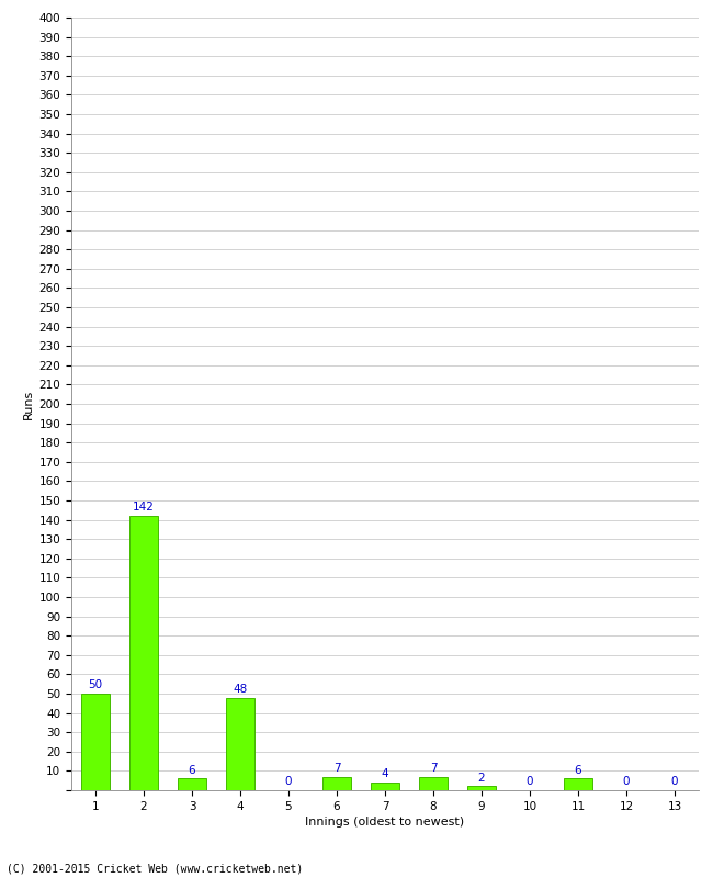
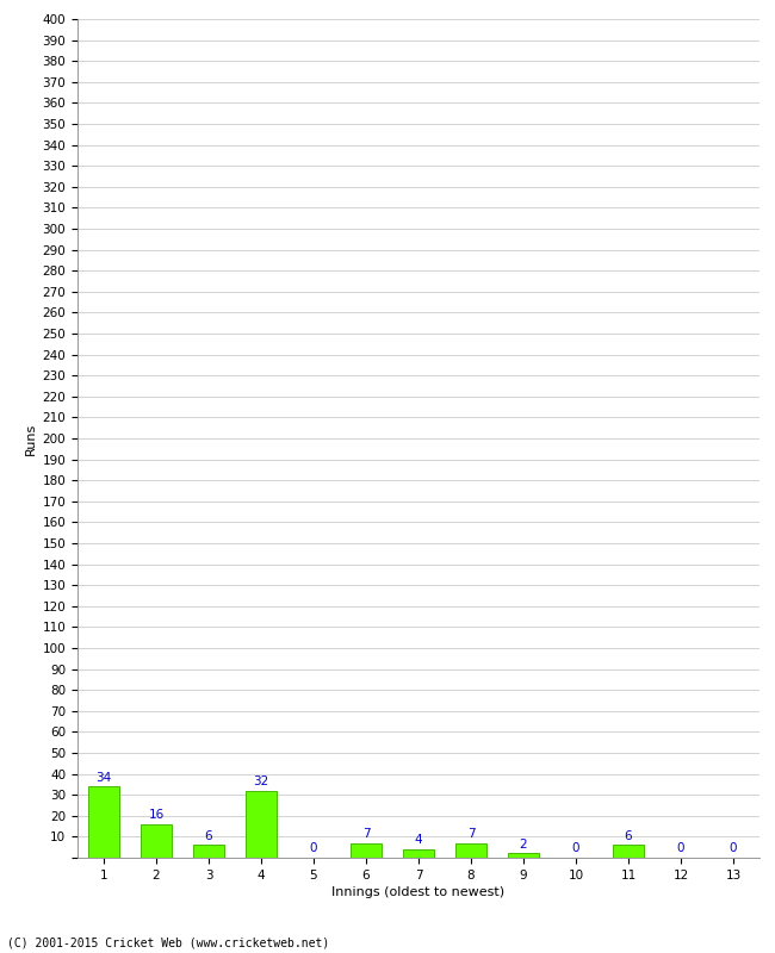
1: 50 -> 34
2: 142 -> 16
4: 48 -> 32
